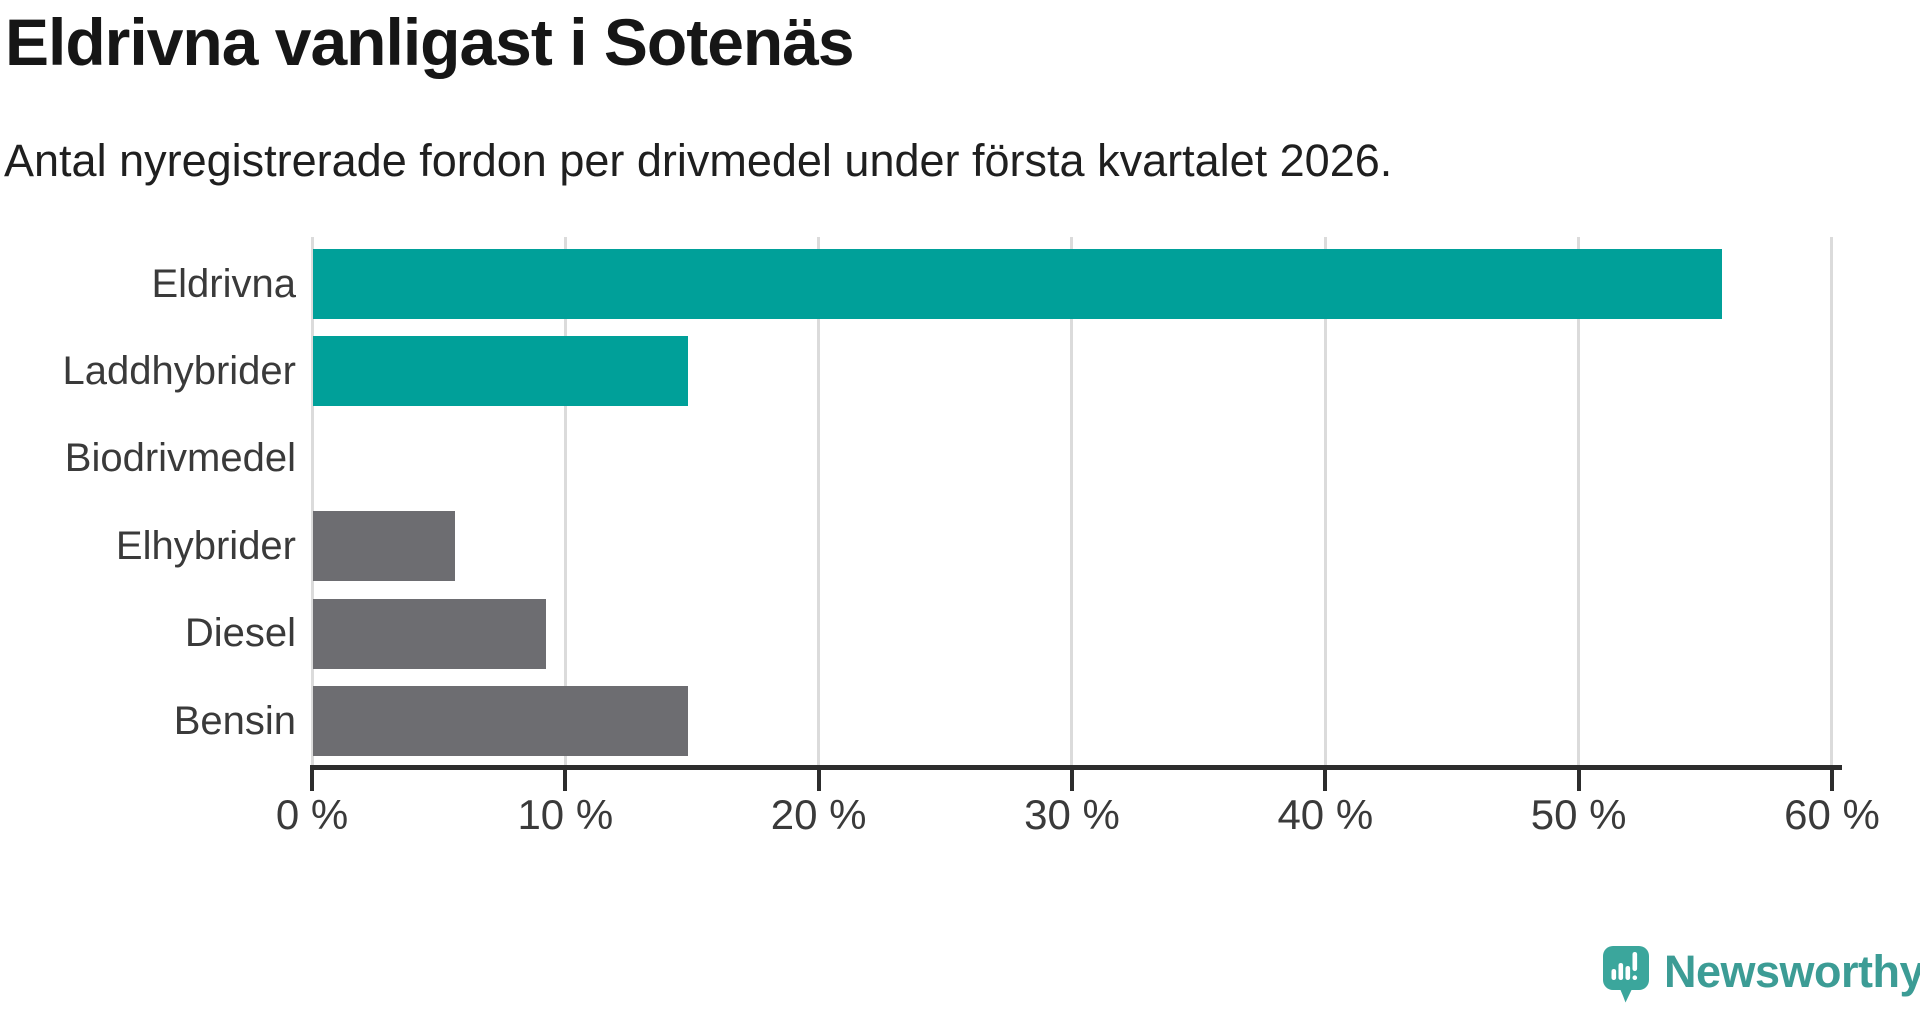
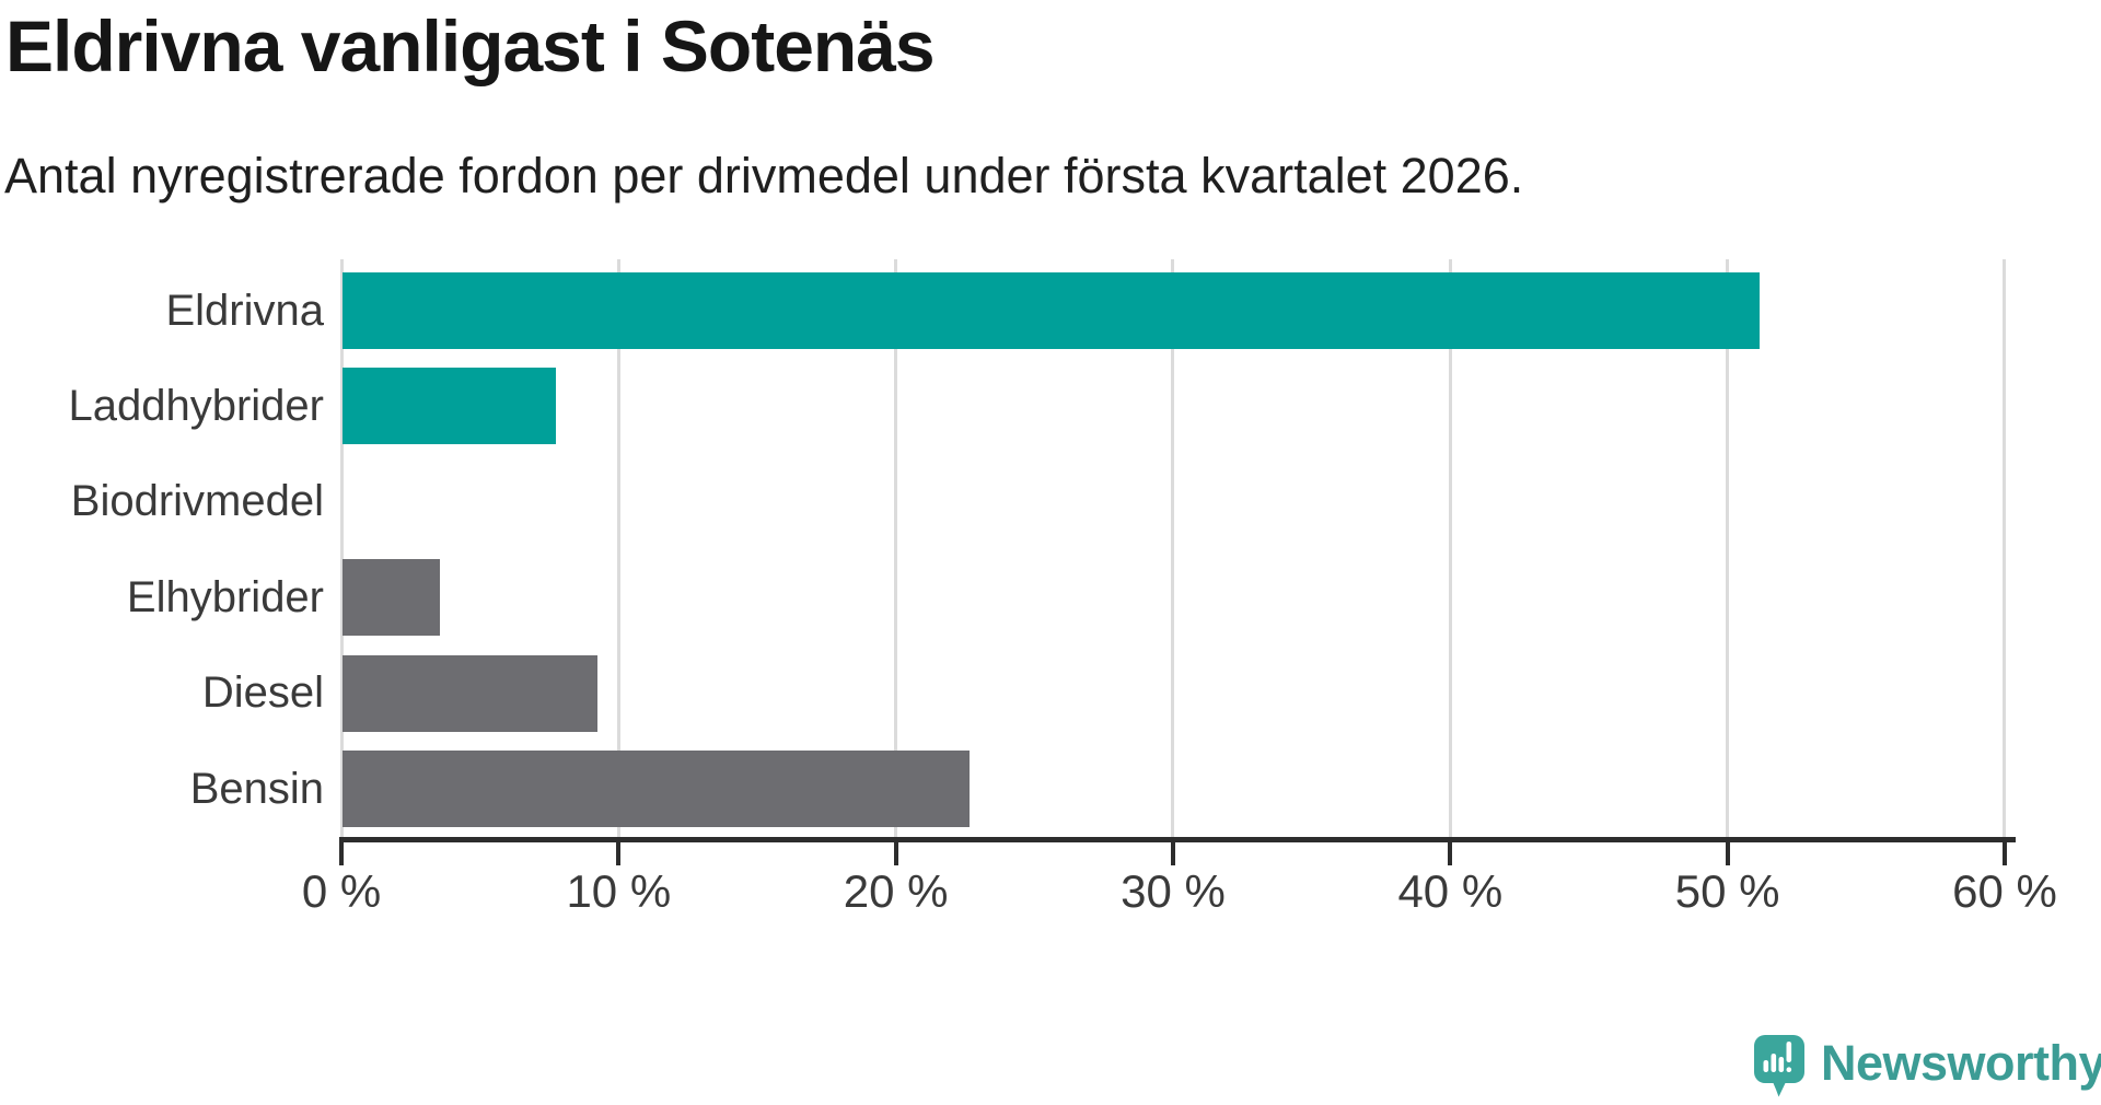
Eldrivna: 55.6% -> 51.1%
Laddhybrider: 14.8% -> 7.7%
Elhybrider: 5.6% -> 3.5%
Bensin: 14.8% -> 22.6%
